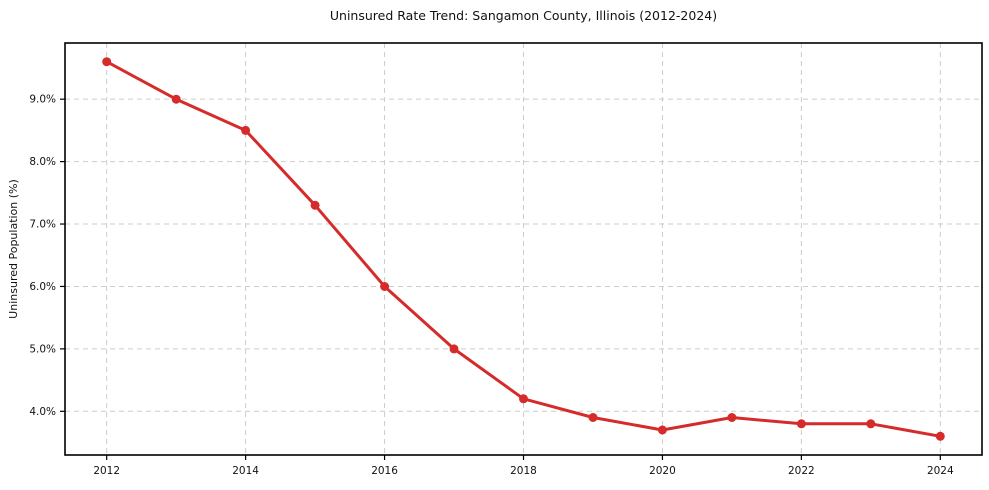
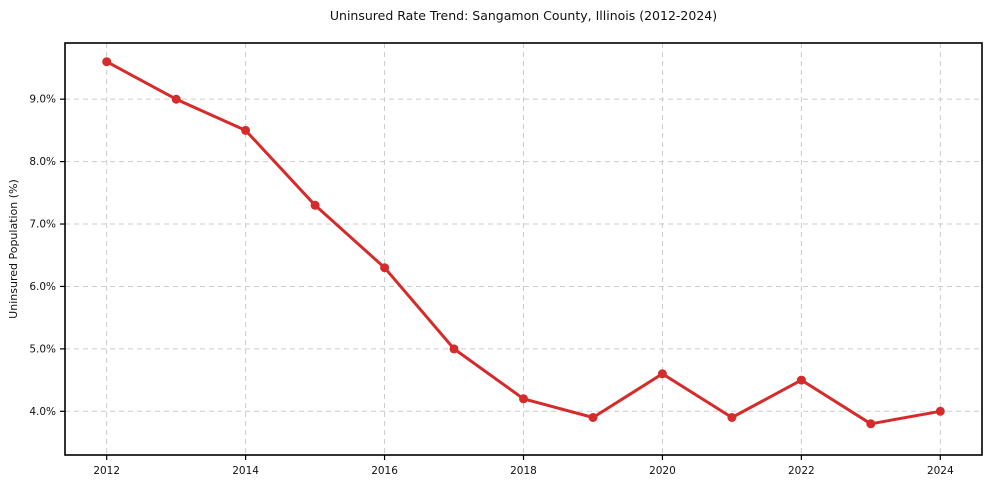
2016: 6.0% -> 6.3%
2020: 3.7% -> 4.6%
2022: 3.8% -> 4.5%
2024: 3.6% -> 4.0%
